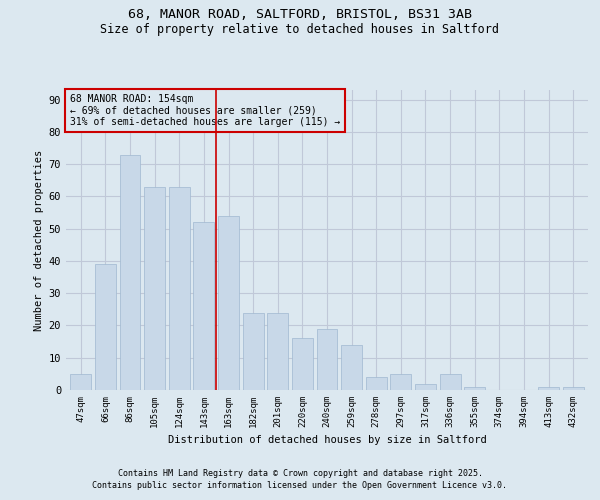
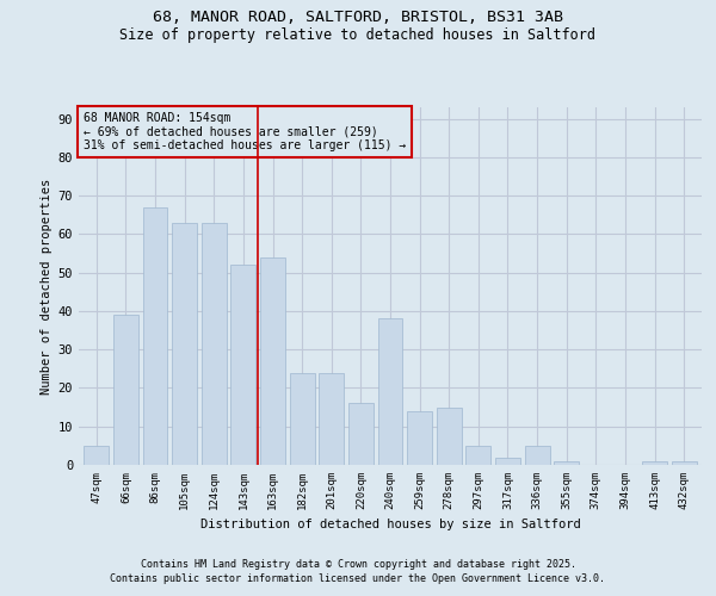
86sqm: 73 -> 67
240sqm: 19 -> 38
278sqm: 4 -> 15
